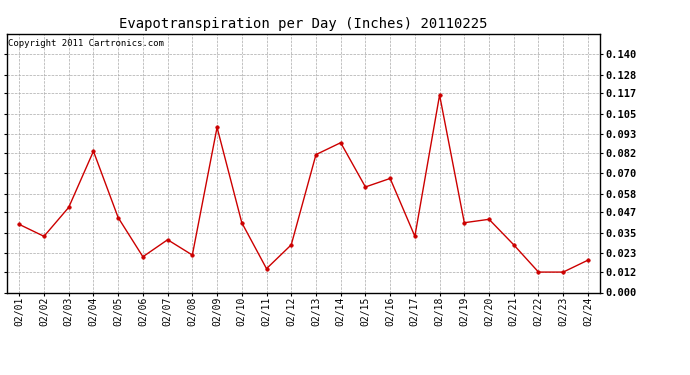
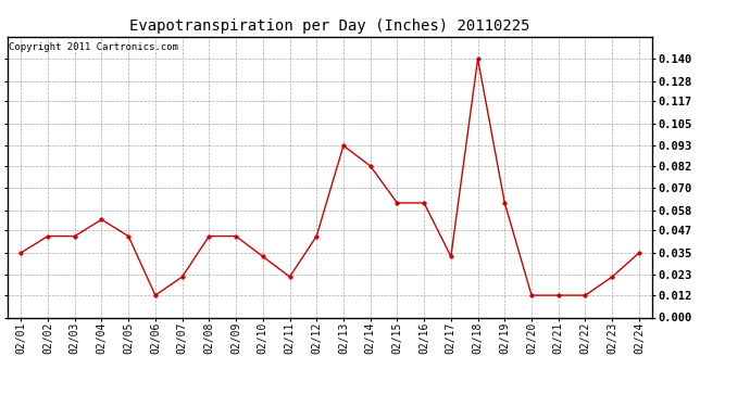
02/01: 0.040 -> 0.035
02/02: 0.033 -> 0.044
02/03: 0.050 -> 0.044
02/04: 0.083 -> 0.053
02/06: 0.021 -> 0.012
02/07: 0.031 -> 0.022
02/08: 0.022 -> 0.044
02/09: 0.097 -> 0.044
02/10: 0.041 -> 0.033
02/11: 0.014 -> 0.022
02/12: 0.028 -> 0.044
02/13: 0.081 -> 0.093
02/14: 0.088 -> 0.082
02/16: 0.067 -> 0.062
02/18: 0.116 -> 0.140
02/19: 0.041 -> 0.062
02/20: 0.043 -> 0.012
02/21: 0.028 -> 0.012
02/23: 0.012 -> 0.022
02/24: 0.019 -> 0.035
